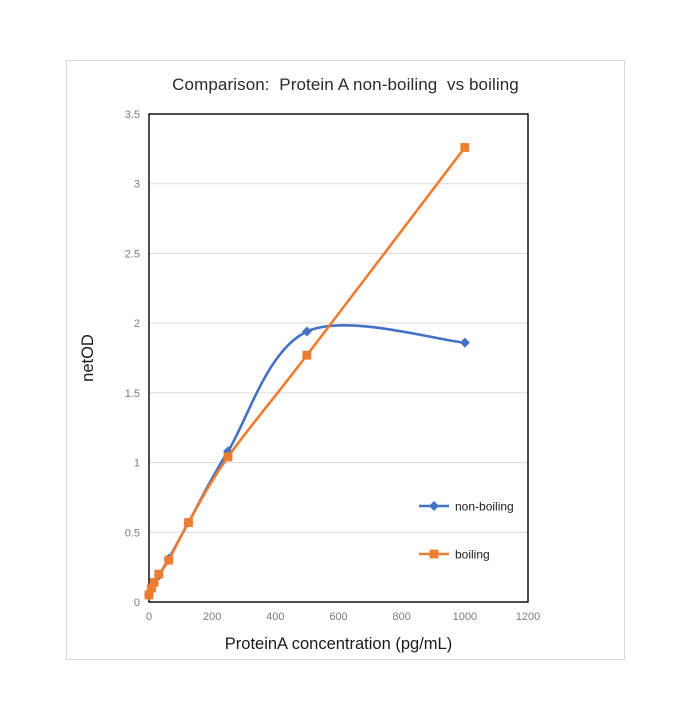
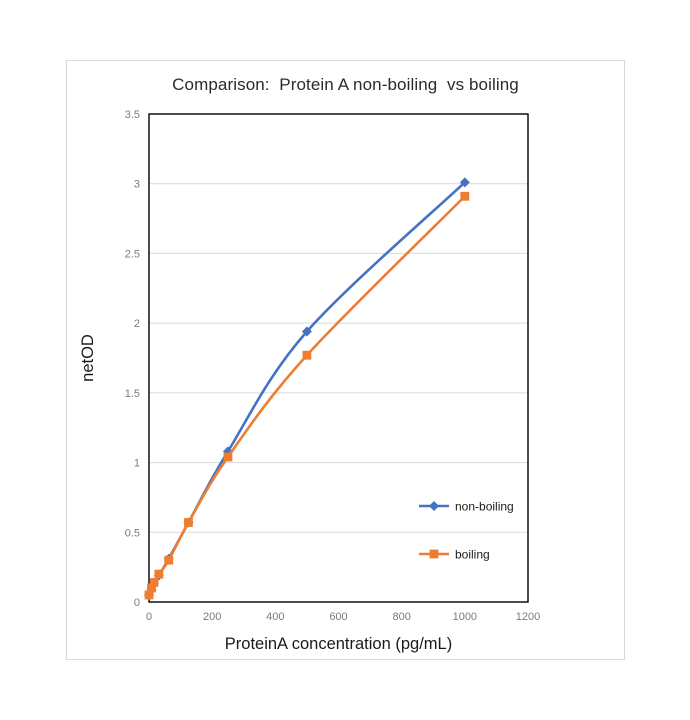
non-boiling/1000: 1.86 -> 3.01
boiling/1000: 3.26 -> 2.91
